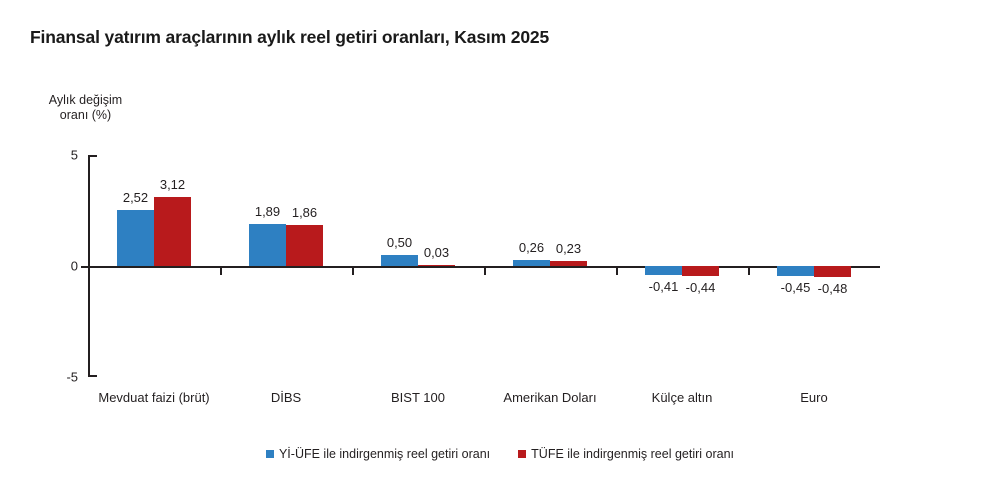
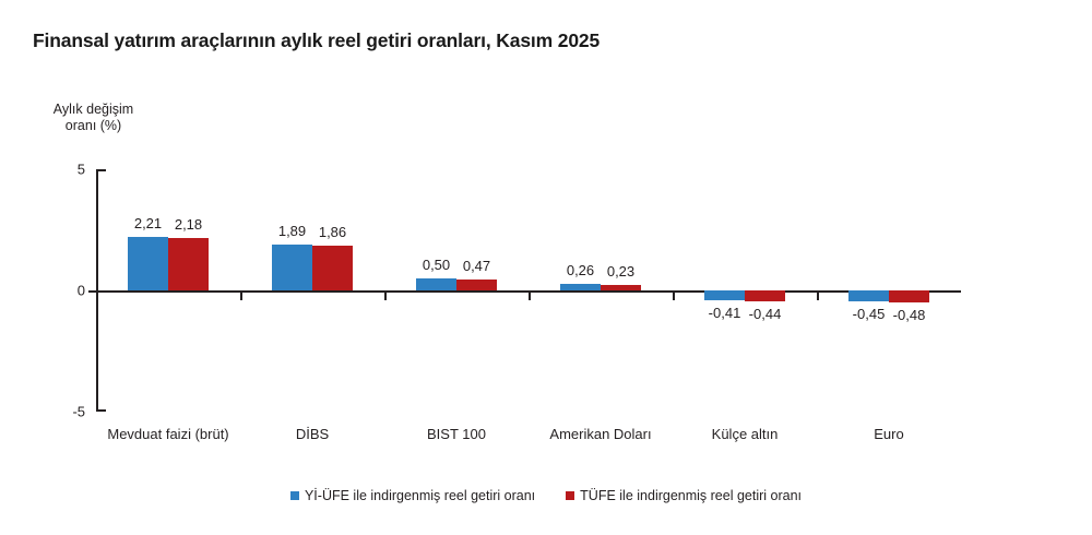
Yİ-ÜFE ile indirgenmiş reel getiri oranı/Mevduat faizi (brüt): 2,52 -> 2,21
TÜFE ile indirgenmiş reel getiri oranı/Mevduat faizi (brüt): 3,12 -> 2,18
TÜFE ile indirgenmiş reel getiri oranı/BIST 100: 0,03 -> 0,47
